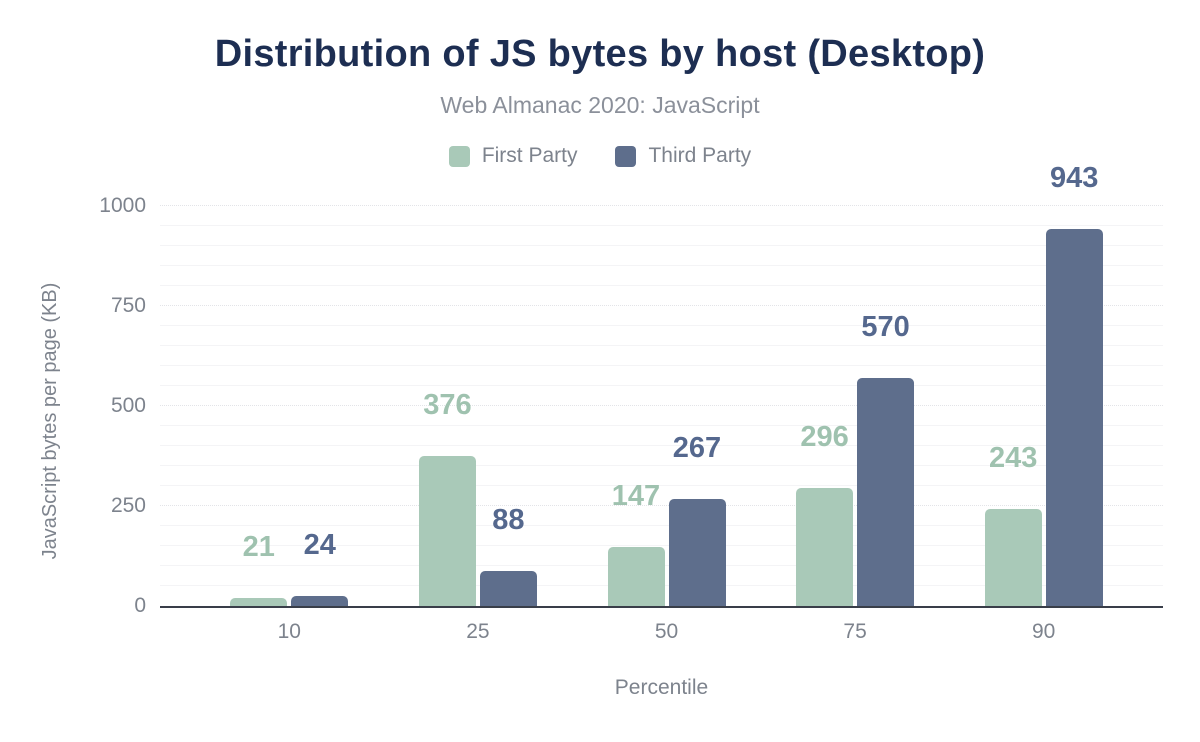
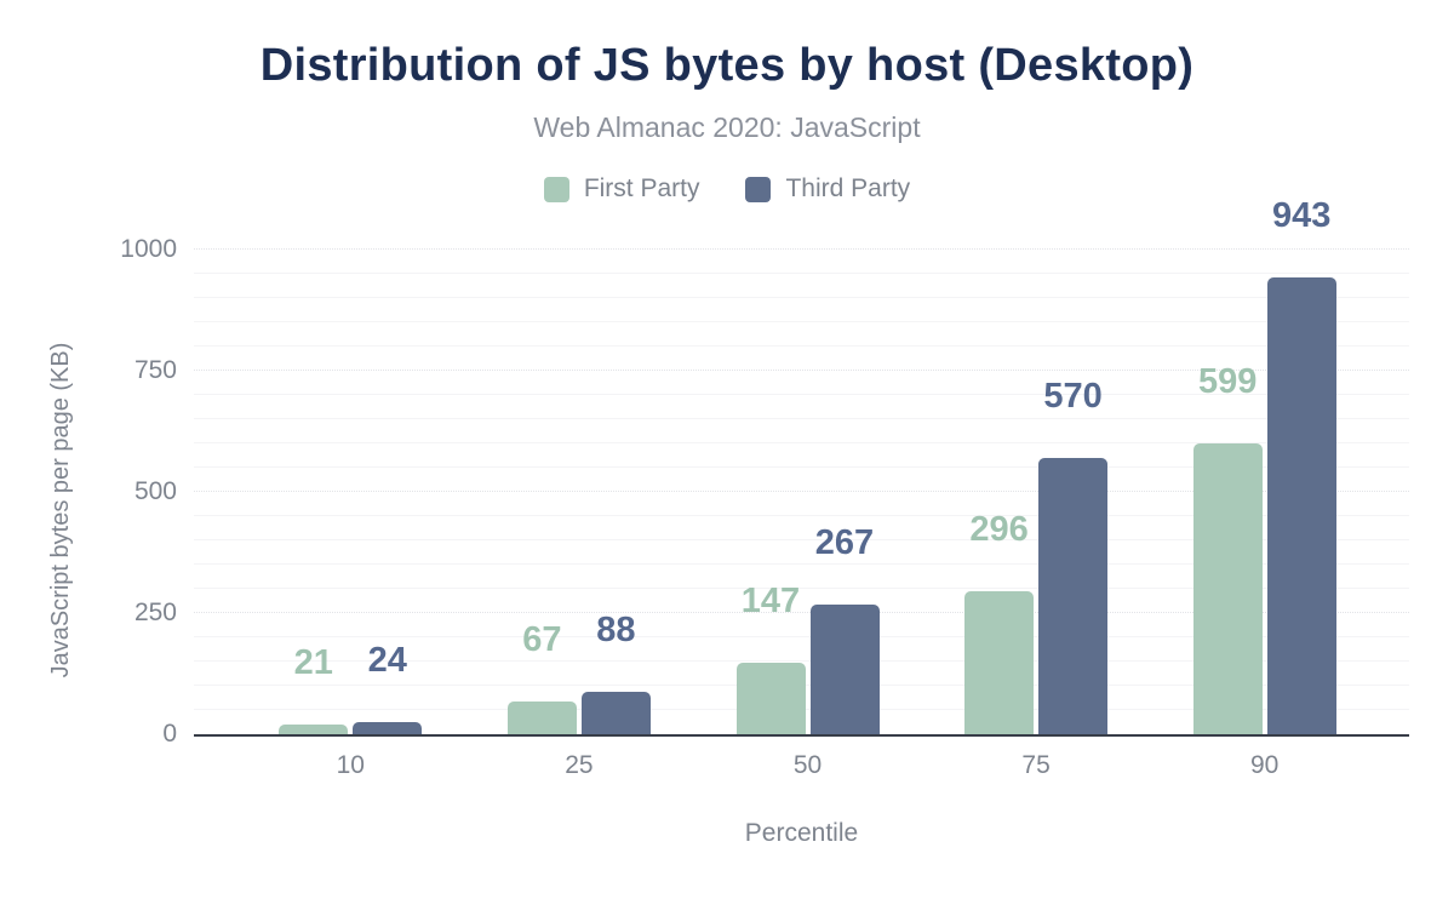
First Party/25: 376 -> 67
First Party/90: 243 -> 599
